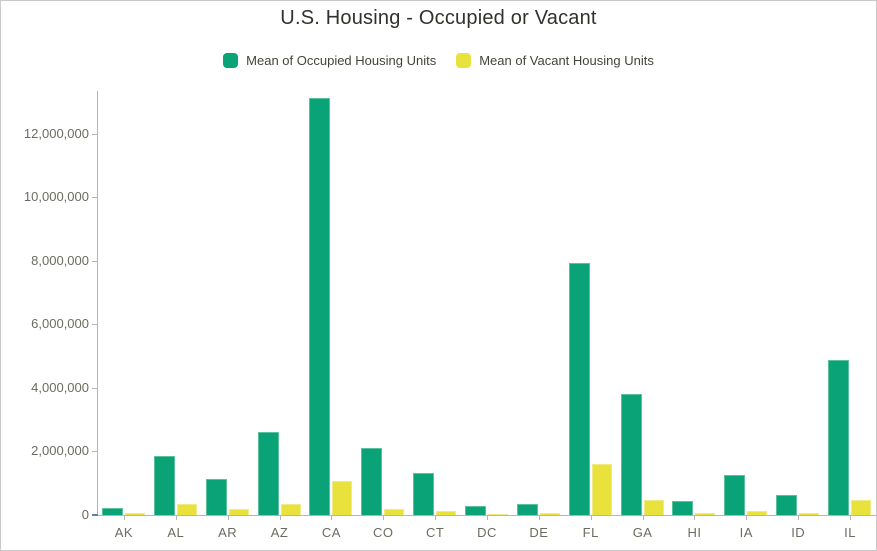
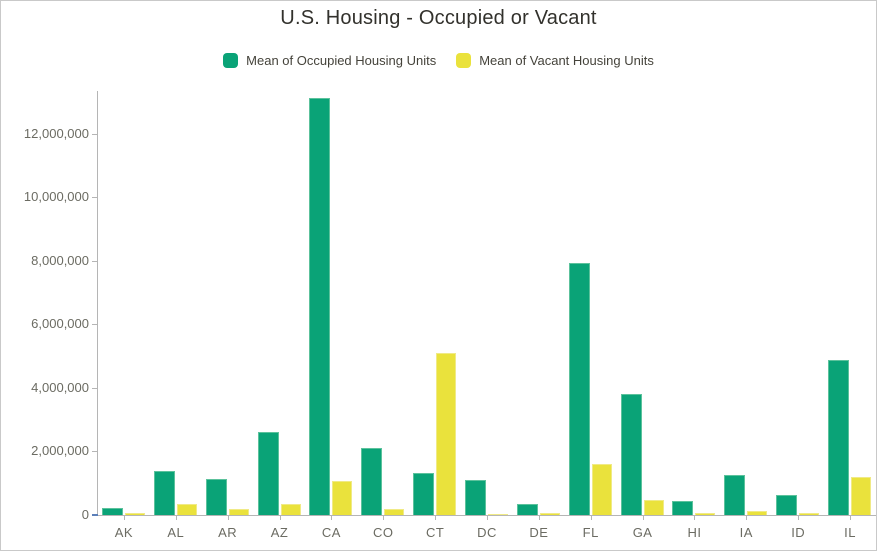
Mean of Occupied Housing Units/AL: 1900000 -> 1400000
Mean of Vacant Housing Units/CT: 100000 -> 5100000
Mean of Occupied Housing Units/DC: 300000 -> 1100000
Mean of Vacant Housing Units/IL: 500000 -> 1200000
